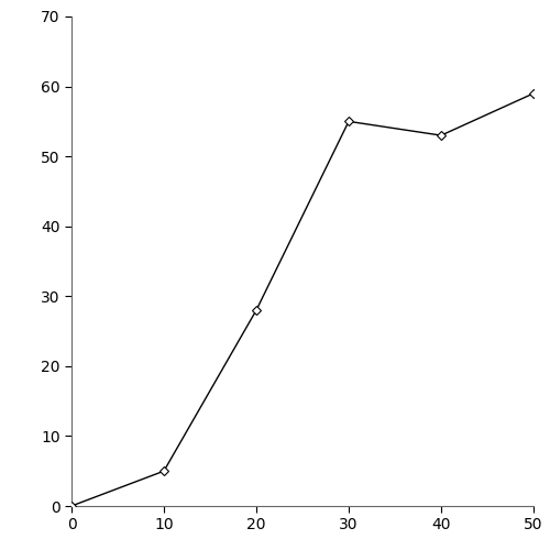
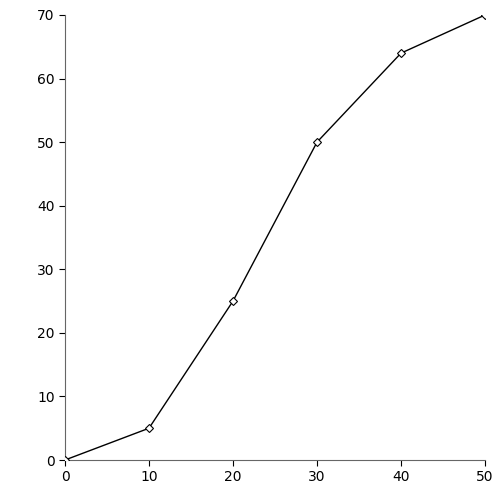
20: 28 -> 25
30: 55 -> 50
40: 53 -> 64
50: 59 -> 70
